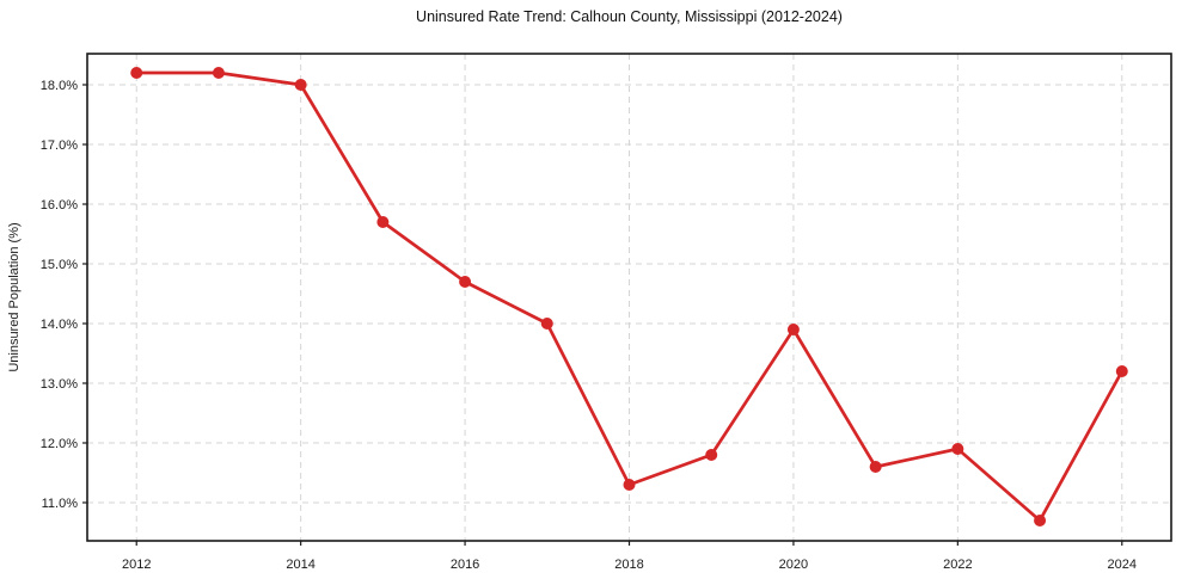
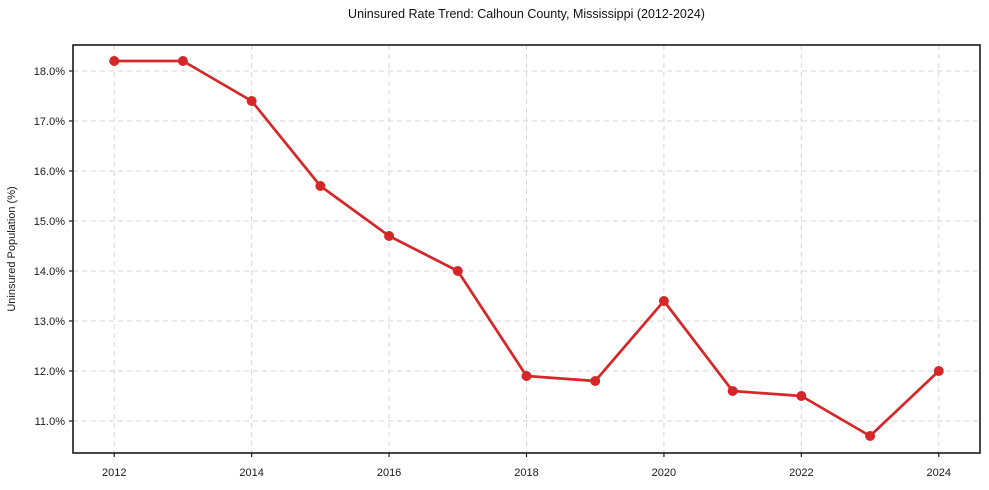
2014: 18.0% -> 17.4%
2018: 11.3% -> 11.9%
2020: 13.9% -> 13.4%
2022: 11.9% -> 11.5%
2024: 13.2% -> 12.0%
